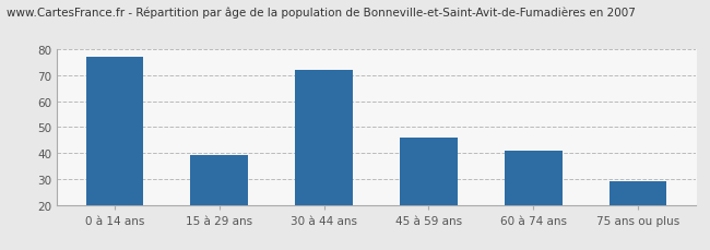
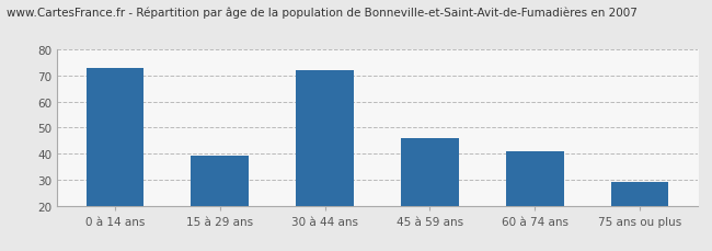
0 à 14 ans: 77 -> 73
